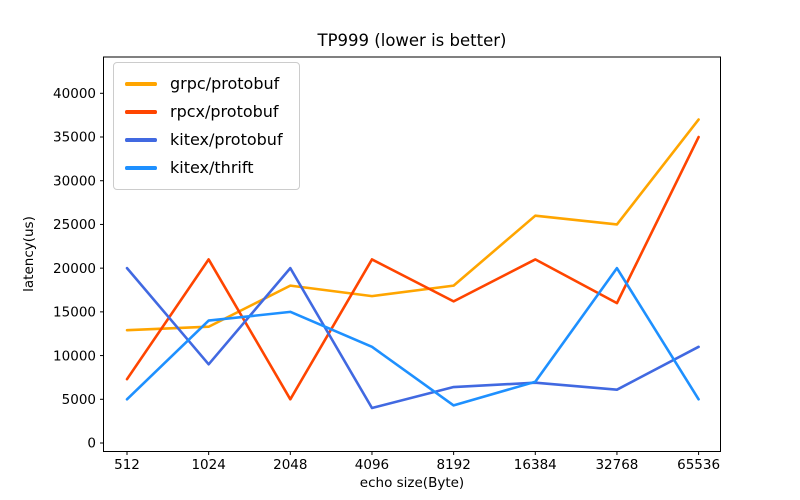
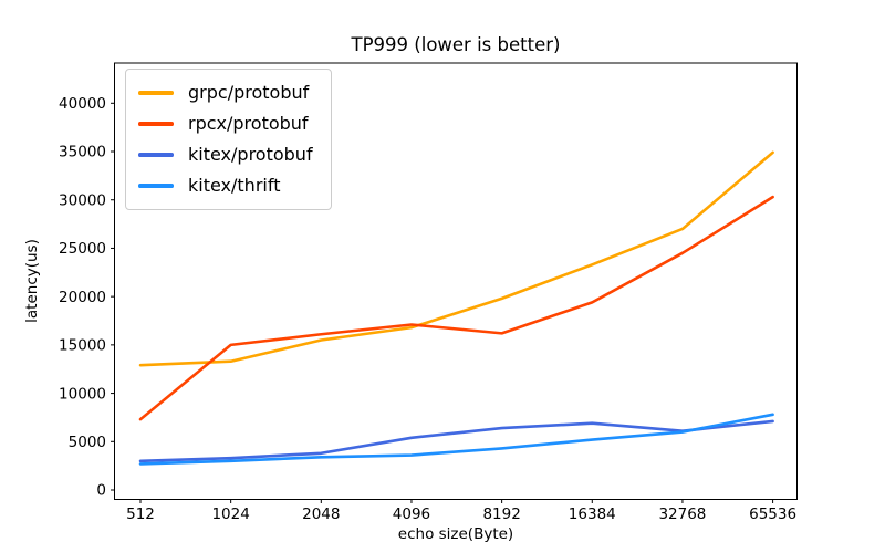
kitex/protobuf/512: 20000 -> 3000
kitex/thrift/512: 5000 -> 3000
rpcx/protobuf/1024: 21000 -> 15000
kitex/protobuf/1024: 9000 -> 3000
kitex/thrift/1024: 14000 -> 3000
grpc/protobuf/2048: 18000 -> 16000
rpcx/protobuf/2048: 5000 -> 16000
kitex/protobuf/2048: 20000 -> 4000
kitex/thrift/2048: 15000 -> 3000
rpcx/protobuf/4096: 21000 -> 17000
kitex/protobuf/4096: 4000 -> 5000
kitex/thrift/4096: 11000 -> 4000
grpc/protobuf/8192: 18000 -> 20000
grpc/protobuf/16384: 26000 -> 23000
rpcx/protobuf/16384: 21000 -> 19000
kitex/thrift/16384: 7000 -> 5000
grpc/protobuf/32768: 25000 -> 27000
rpcx/protobuf/32768: 16000 -> 24000
kitex/thrift/32768: 20000 -> 6000
grpc/protobuf/65536: 37000 -> 35000
rpcx/protobuf/65536: 35000 -> 30000
kitex/protobuf/65536: 11000 -> 7000
kitex/thrift/65536: 5000 -> 8000
